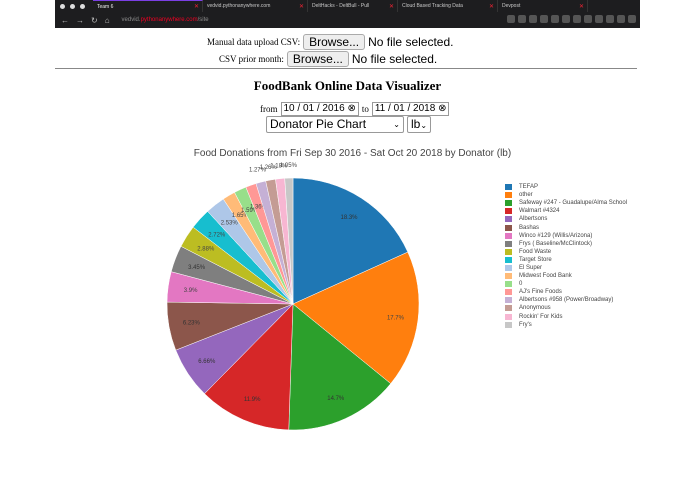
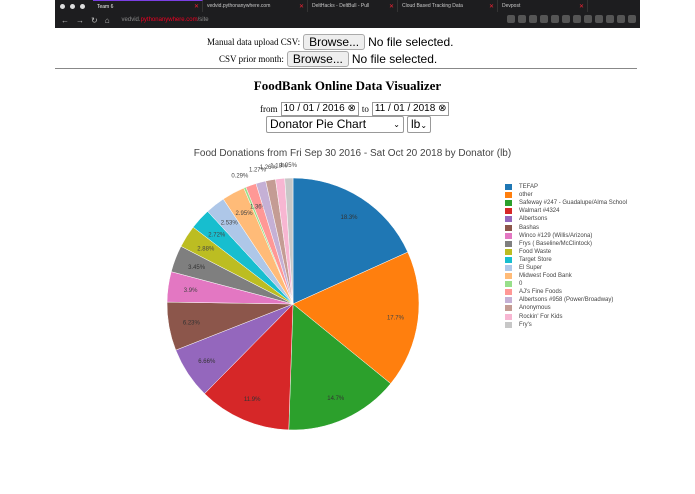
Midwest Food Bank: 1.65% -> 2.95%
0: 1.59% -> 0.29%
